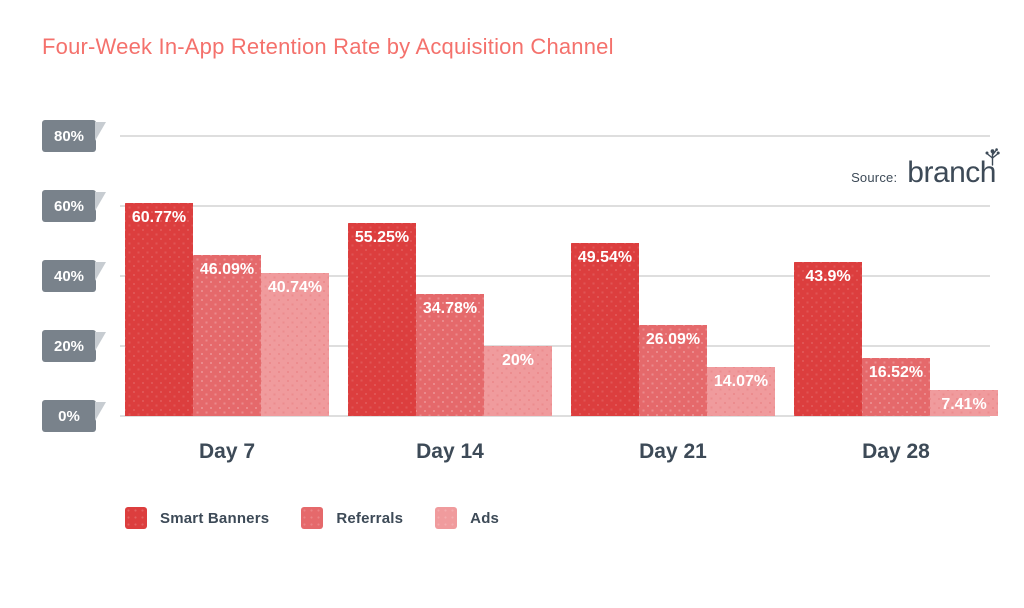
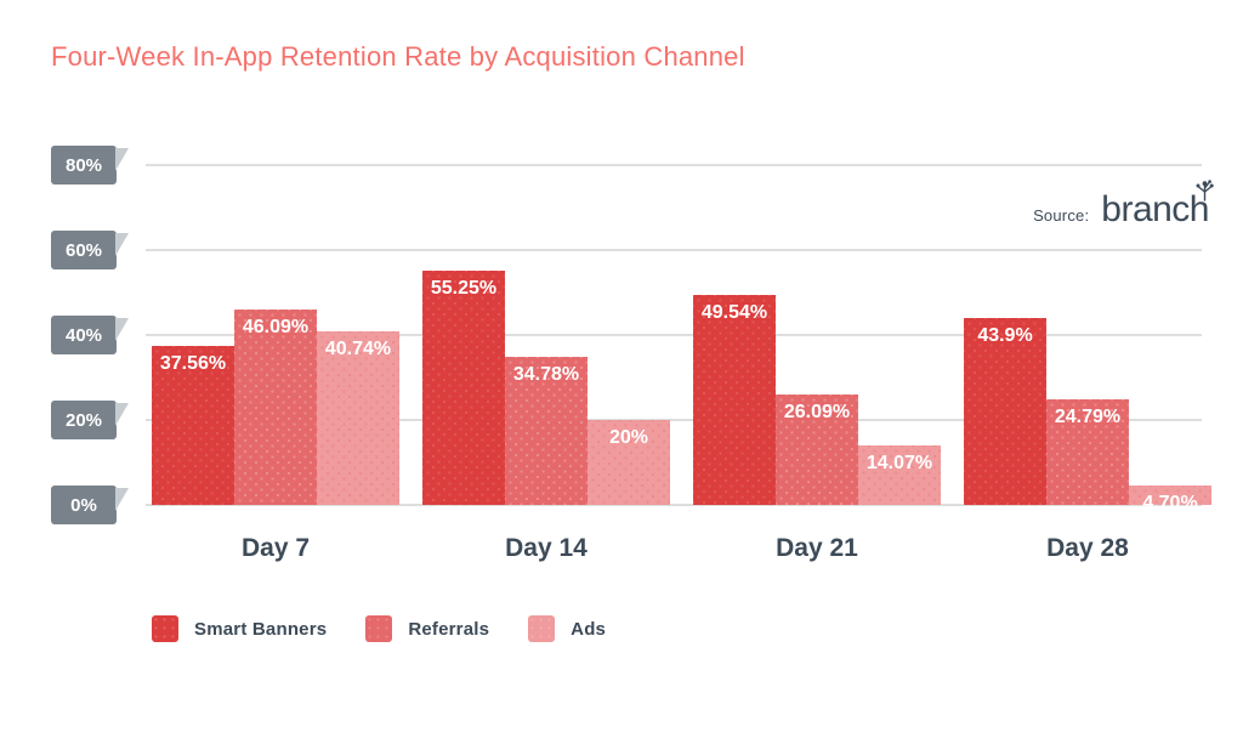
Smart Banners/Day 7: 60.77% -> 37.56%
Referrals/Day 28: 16.52% -> 24.79%
Ads/Day 28: 7.41% -> 4.70%
